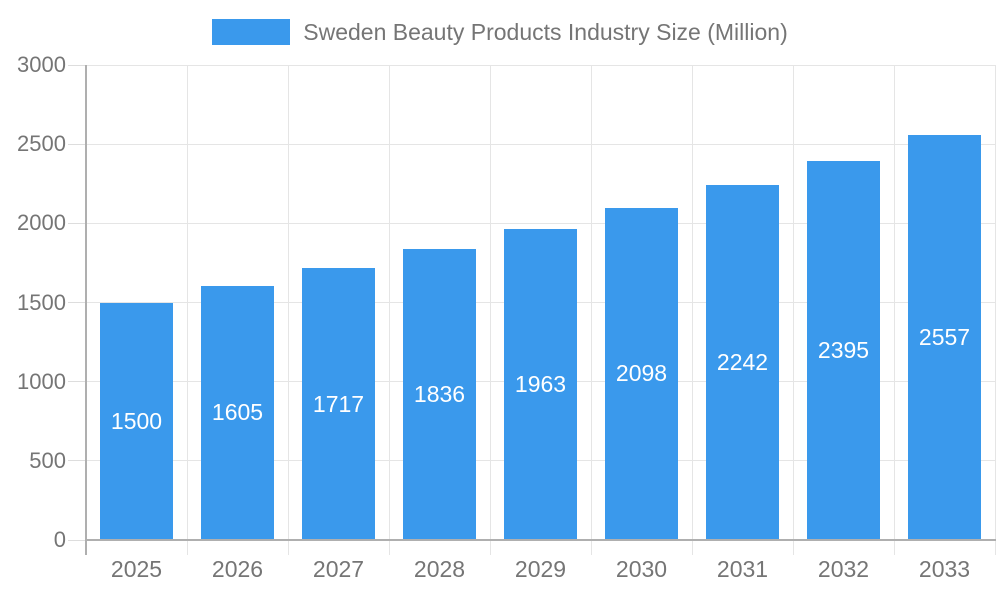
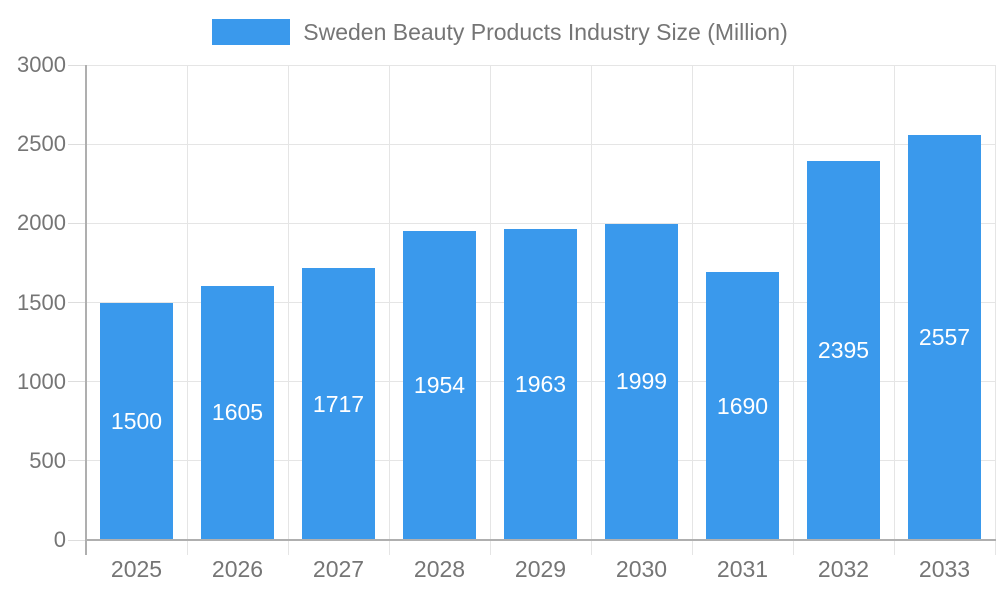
2028: 1836 -> 1954
2030: 2098 -> 1999
2031: 2242 -> 1690
